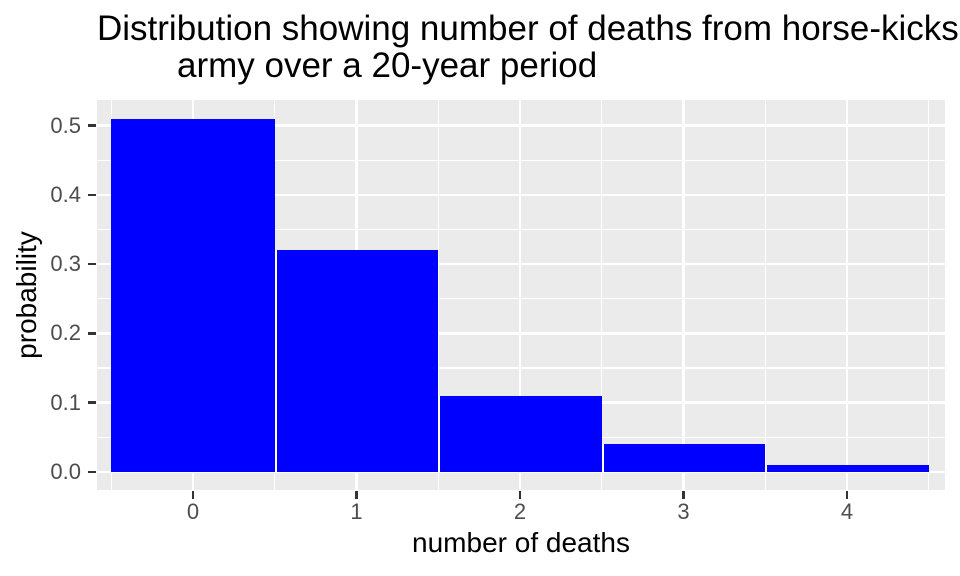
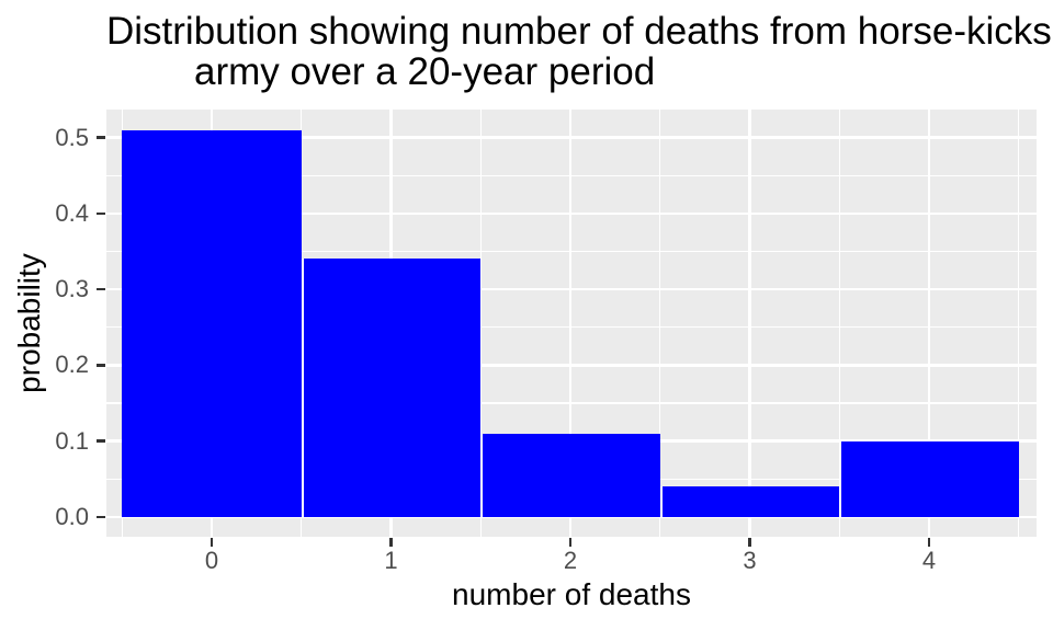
1: 0.32 -> 0.34
4: 0.01 -> 0.10
